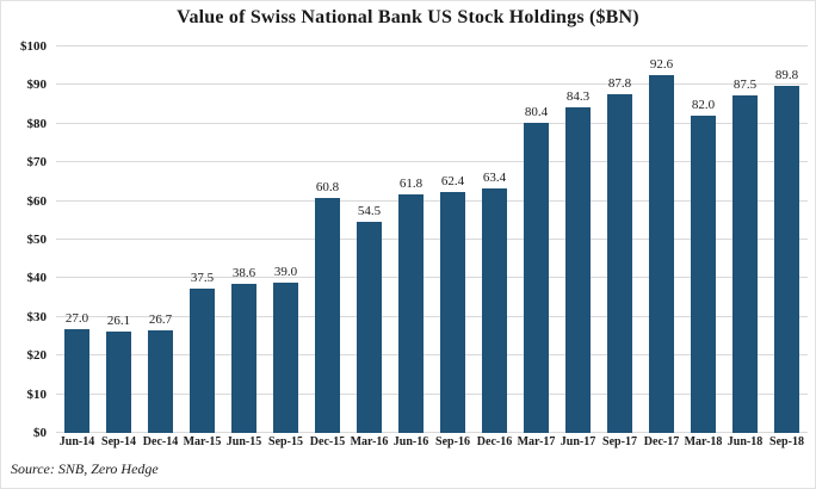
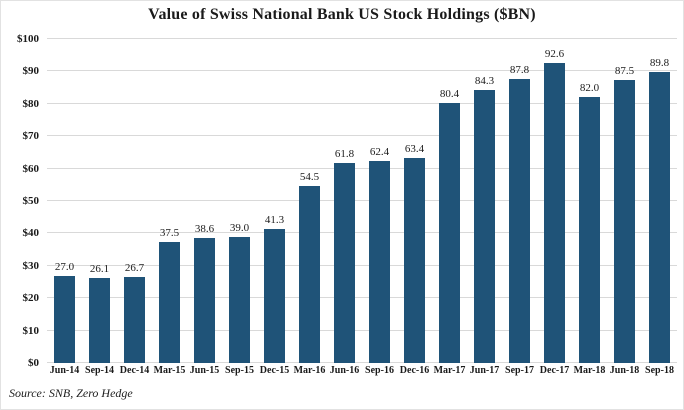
Dec-15: 60.8 -> 41.3
